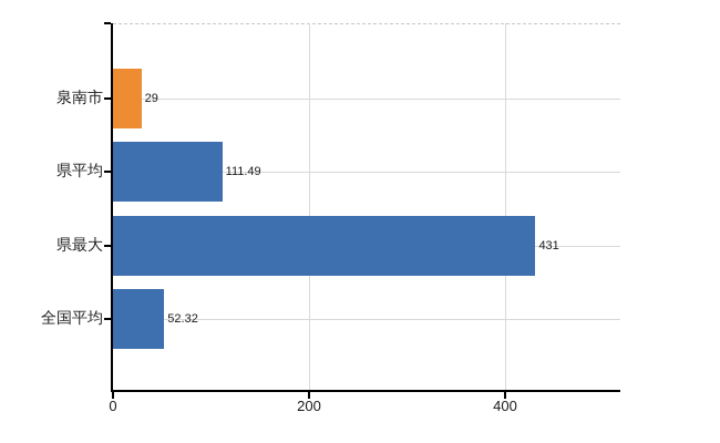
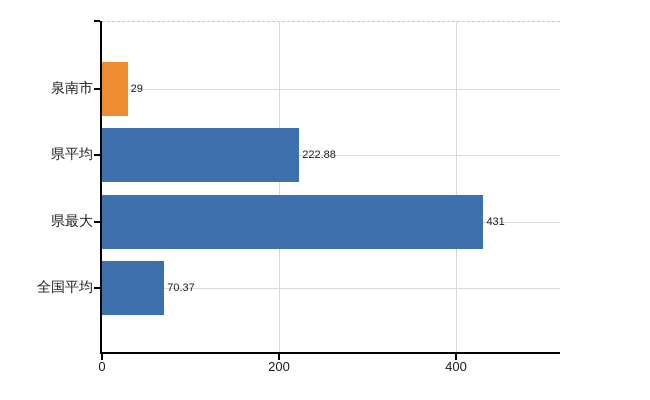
県平均: 111.49 -> 222.88
全国平均: 52.32 -> 70.37
